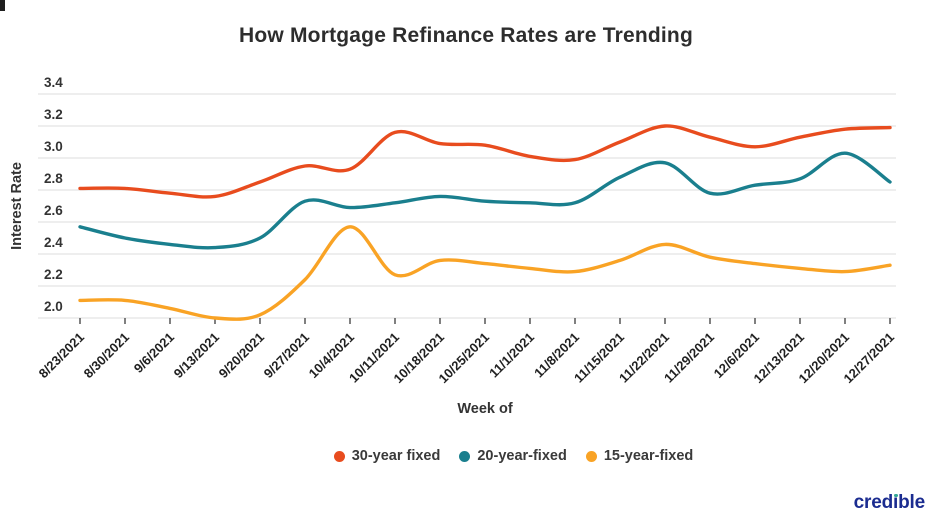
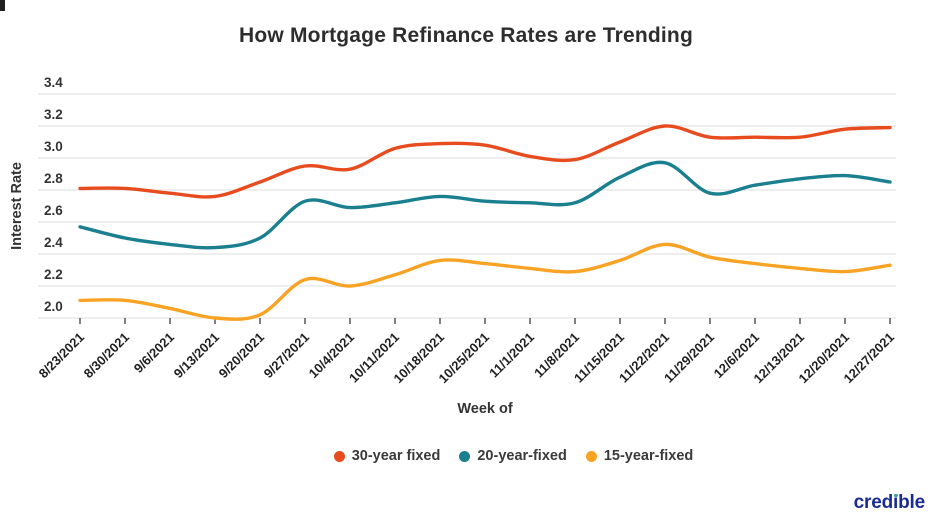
15-year-fixed/10/4/2021: 2.57 -> 2.20
30-year fixed/10/11/2021: 3.16 -> 3.06
30-year fixed/12/6/2021: 3.07 -> 3.13
20-year-fixed/12/20/2021: 3.03 -> 2.89
